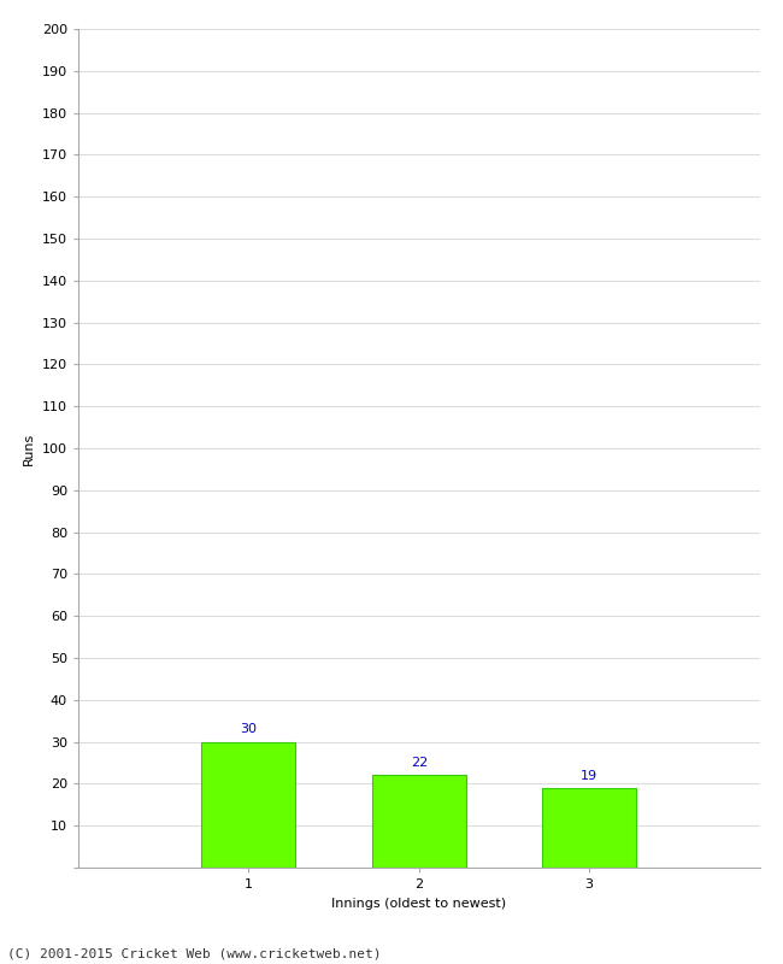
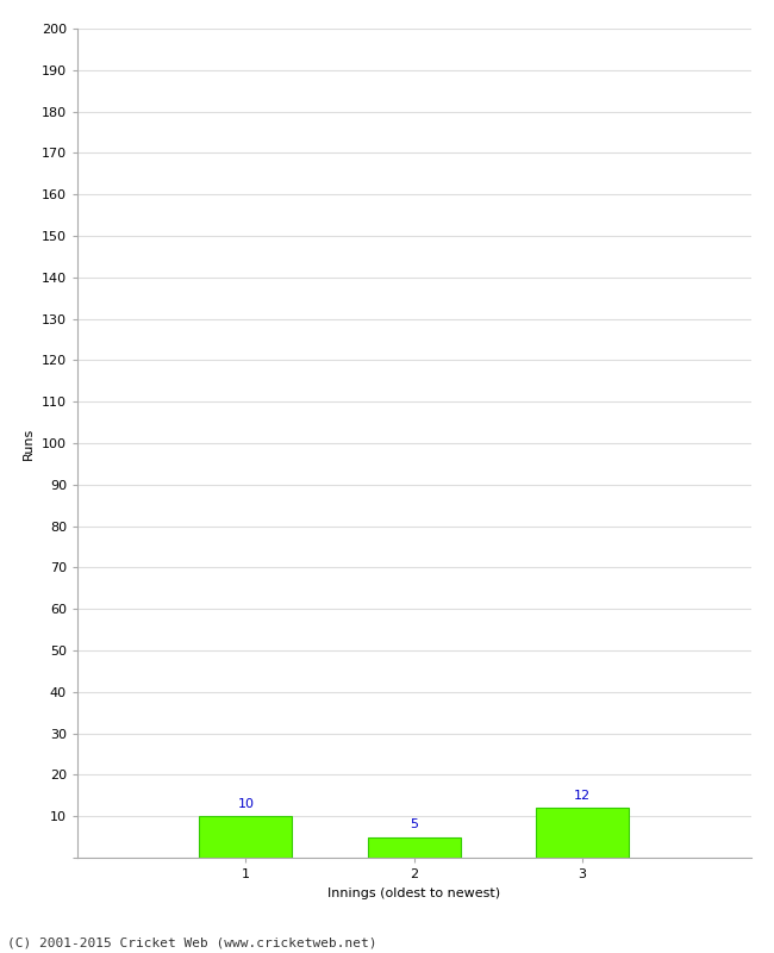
1: 30 -> 10
2: 22 -> 5
3: 19 -> 12
